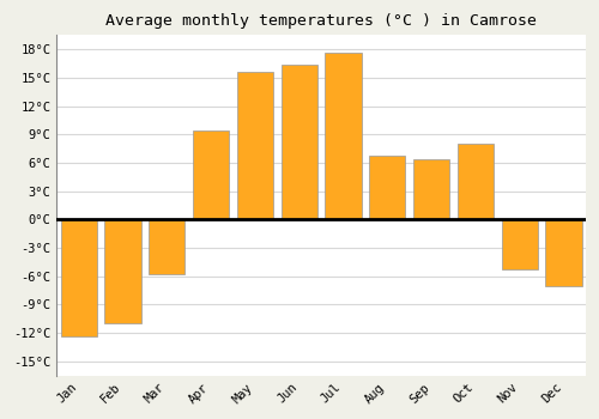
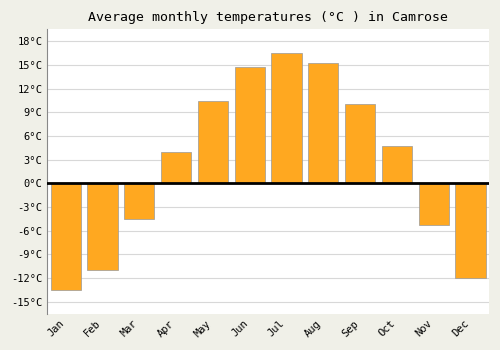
Jan: -12.4°C -> -13.5°C
Mar: -5.8°C -> -4.5°C
Apr: 9.4°C -> 4.0°C
May: 15.6°C -> 10.5°C
Jun: 16.4°C -> 14.8°C
Jul: 17.6°C -> 16.5°C
Aug: 6.8°C -> 15.3°C
Sep: 6.4°C -> 10.0°C
Oct: 8.0°C -> 4.8°C
Dec: -7.0°C -> -12.0°C
